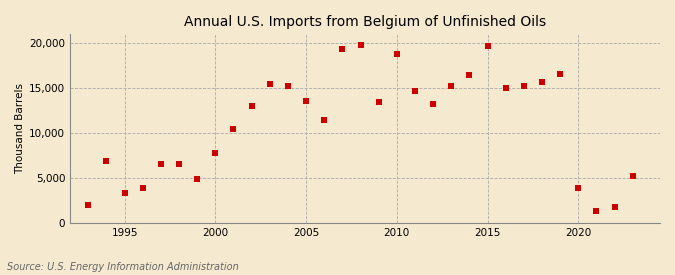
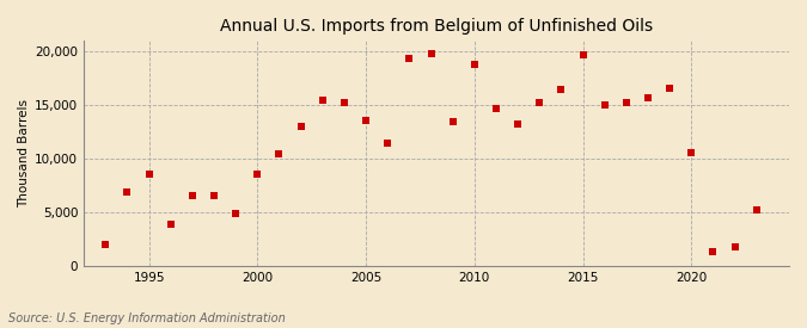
1995: 3,400 -> 8,600
2000: 7,800 -> 8,600
2020: 3,900 -> 10,600
